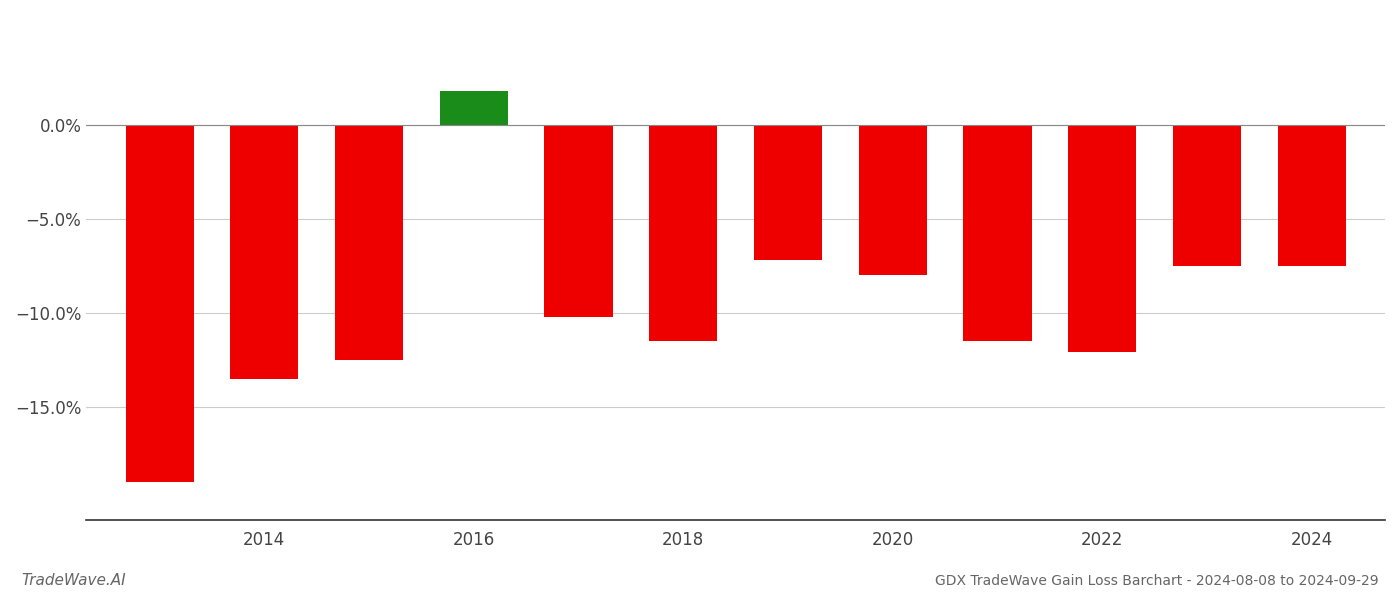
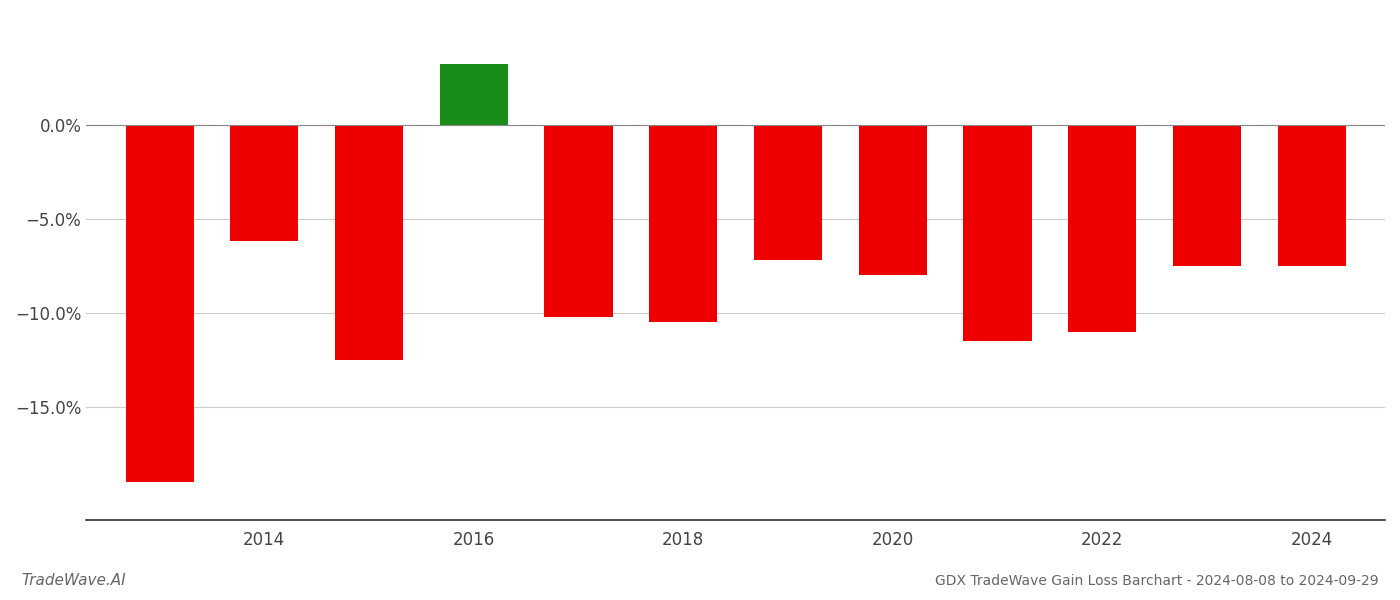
2014: -13.5% -> -6.2%
2016: 1.8% -> 3.2%
2018: -11.5% -> -10.5%
2022: -12.1% -> -11.0%
